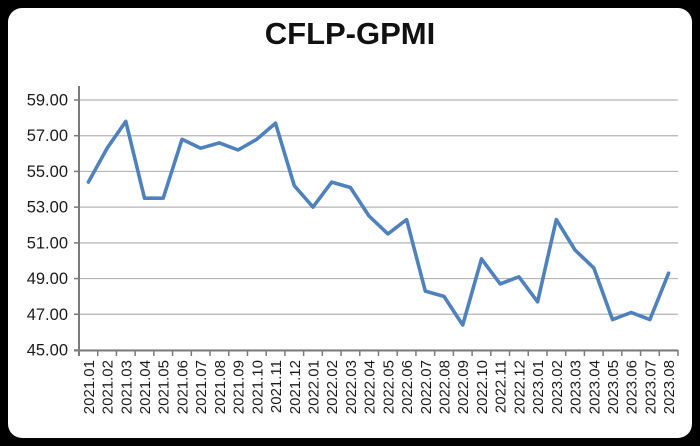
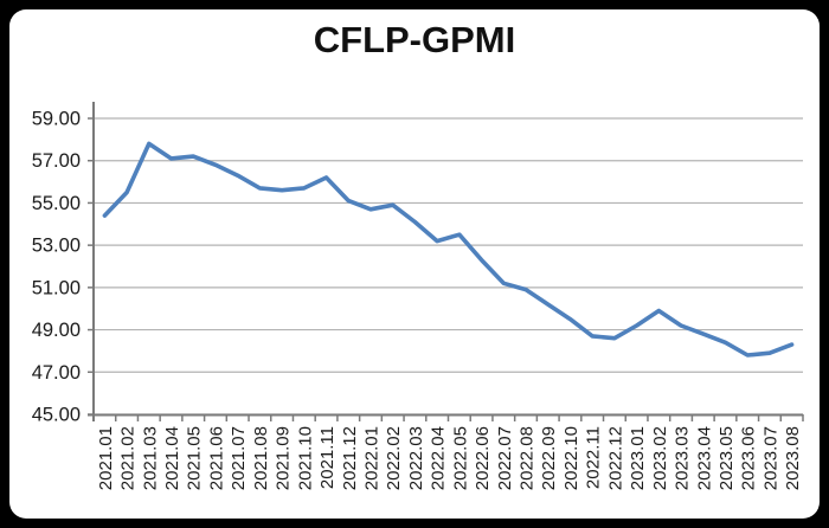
2021.02: 56.3 -> 55.5
2021.04: 53.5 -> 57.1
2021.05: 53.5 -> 57.2
2021.08: 56.6 -> 55.7
2021.09: 56.2 -> 55.6
2021.10: 56.8 -> 55.7
2021.11: 57.7 -> 56.2
2021.12: 54.2 -> 55.1
2022.01: 53.0 -> 54.7
2022.02: 54.4 -> 54.9
2022.04: 52.5 -> 53.2
2022.05: 51.5 -> 53.5
2022.07: 48.3 -> 51.2
2022.08: 48.0 -> 50.9
2022.09: 46.4 -> 50.2
2022.10: 50.1 -> 49.5
2022.12: 49.1 -> 48.6
2023.01: 47.7 -> 49.2
2023.02: 52.3 -> 49.9
2023.03: 50.6 -> 49.2
2023.04: 49.6 -> 48.8
2023.05: 46.7 -> 48.4
2023.06: 47.1 -> 47.8
2023.07: 46.7 -> 47.9
2023.08: 49.3 -> 48.3
